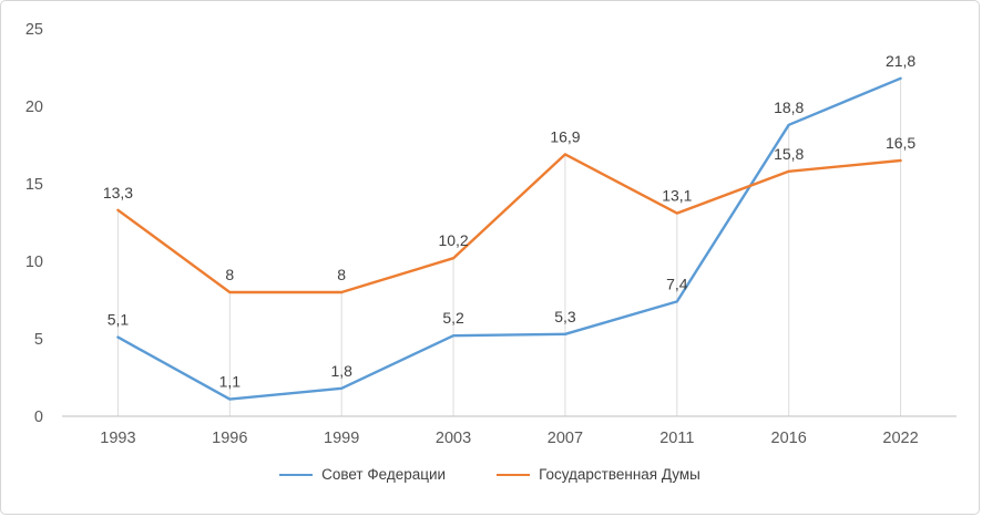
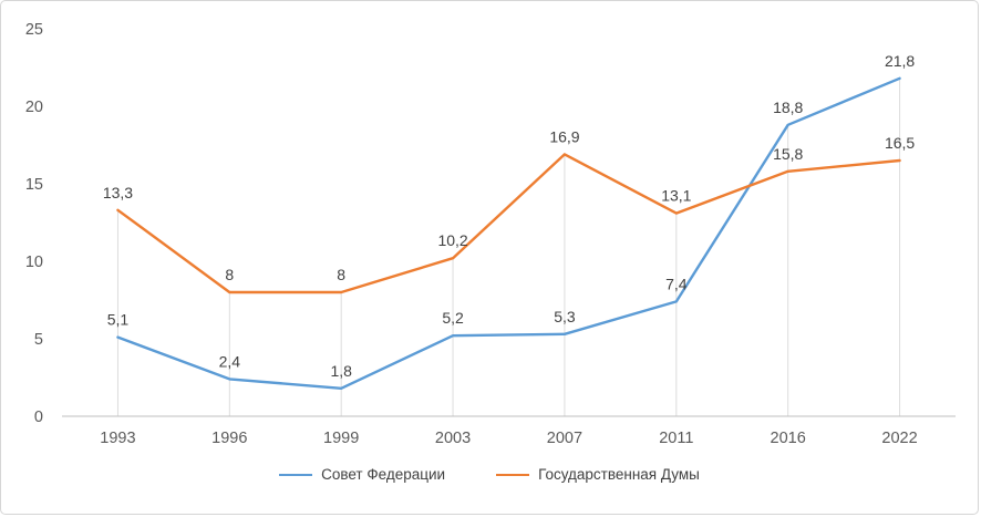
Совет Федерации/1996: 1,1 -> 2,4
